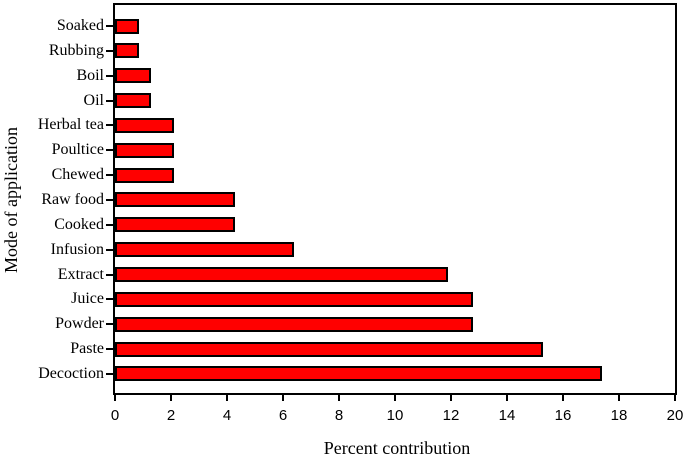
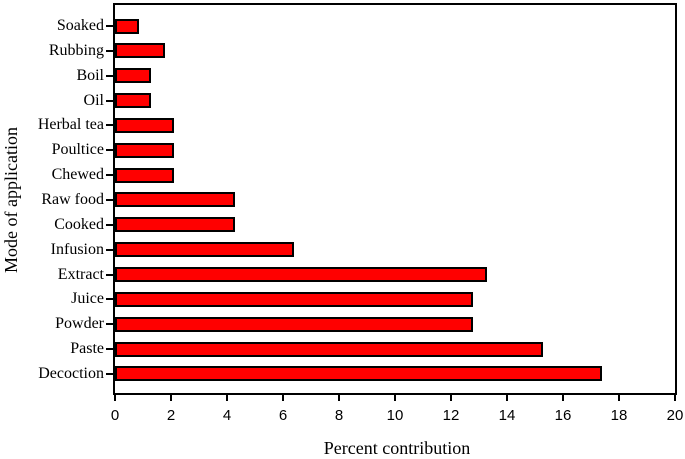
Rubbing: 0.8 -> 1.8
Extract: 11.9 -> 13.3
